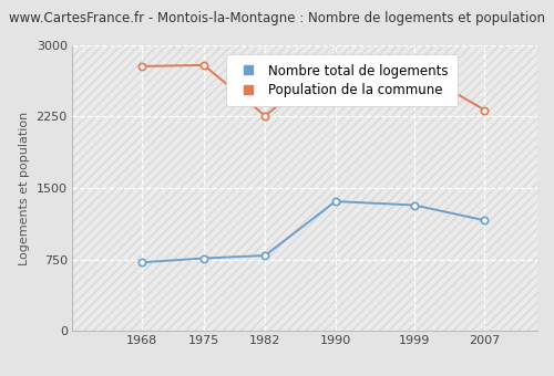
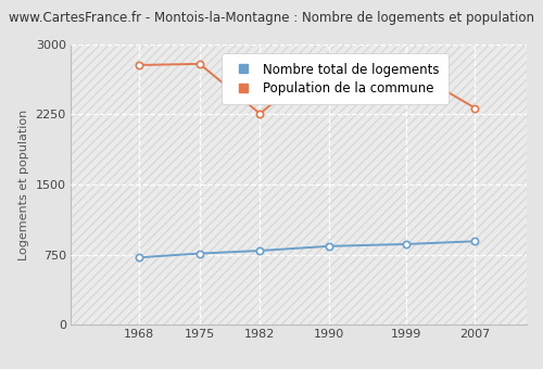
Nombre total de logements/1990: 1360 -> 840
Nombre total de logements/1999: 1320 -> 860
Nombre total de logements/2007: 1160 -> 890
